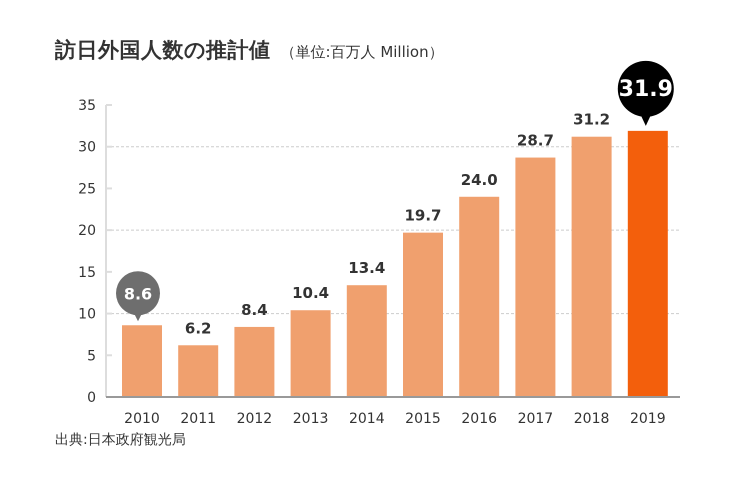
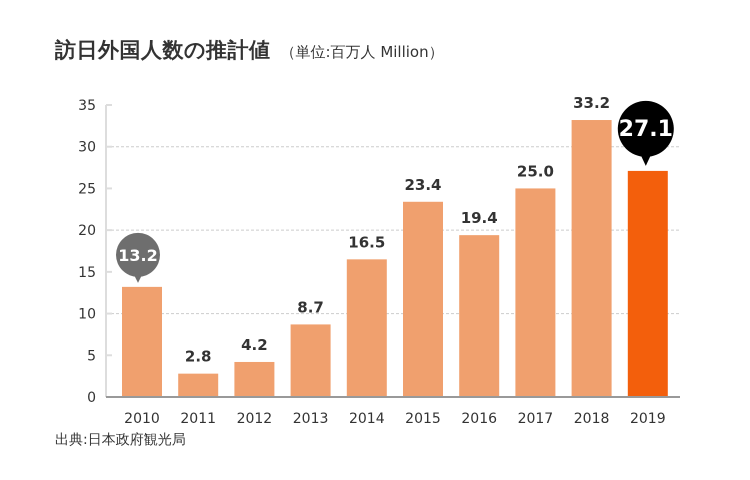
2010: 8.6 -> 13.2
2011: 6.2 -> 2.8
2012: 8.4 -> 4.2
2013: 10.4 -> 8.7
2014: 13.4 -> 16.5
2015: 19.7 -> 23.4
2016: 24.0 -> 19.4
2017: 28.7 -> 25.0
2018: 31.2 -> 33.2
2019: 31.9 -> 27.1
